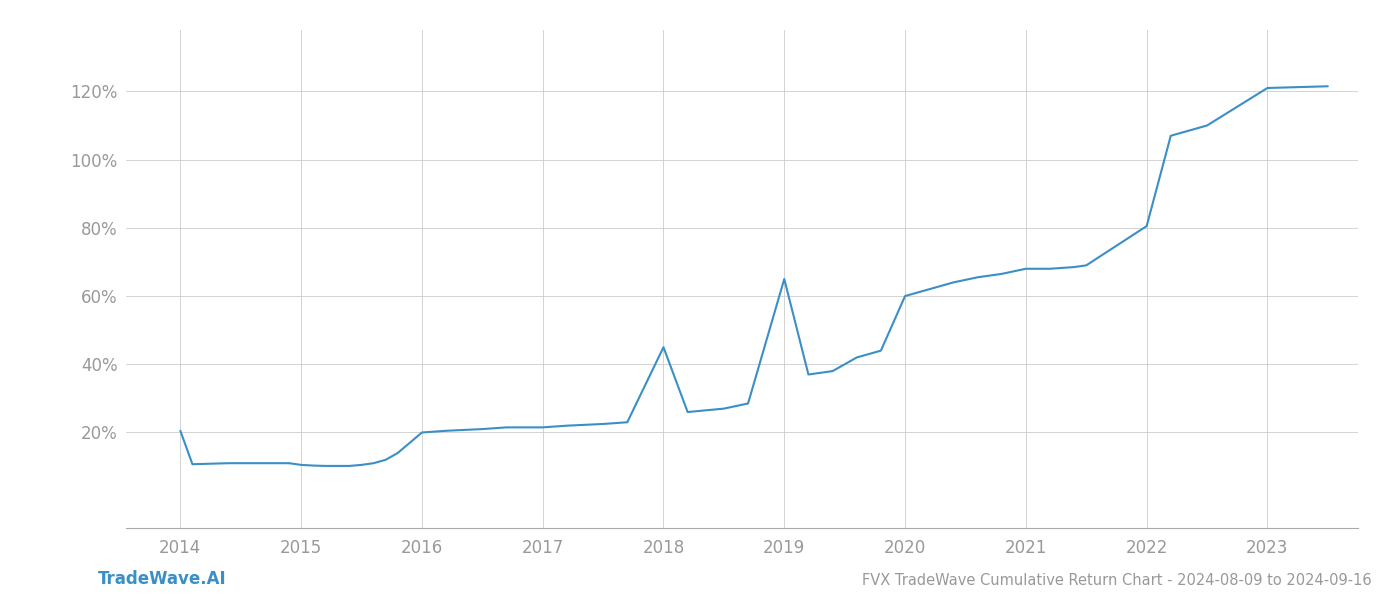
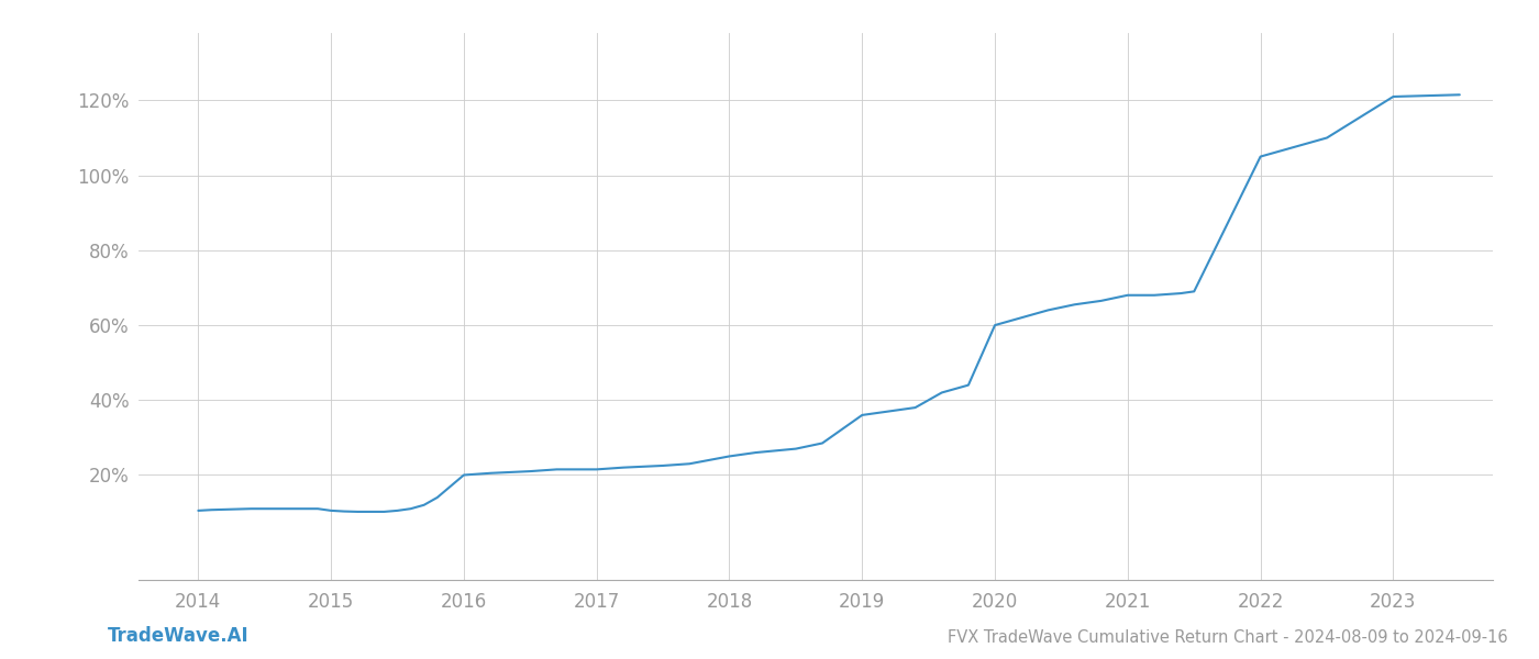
2014: 20.5% -> 10.5%
2018: 45.0% -> 25.0%
2019: 65.0% -> 36.0%
2022: 80.5% -> 105.0%
